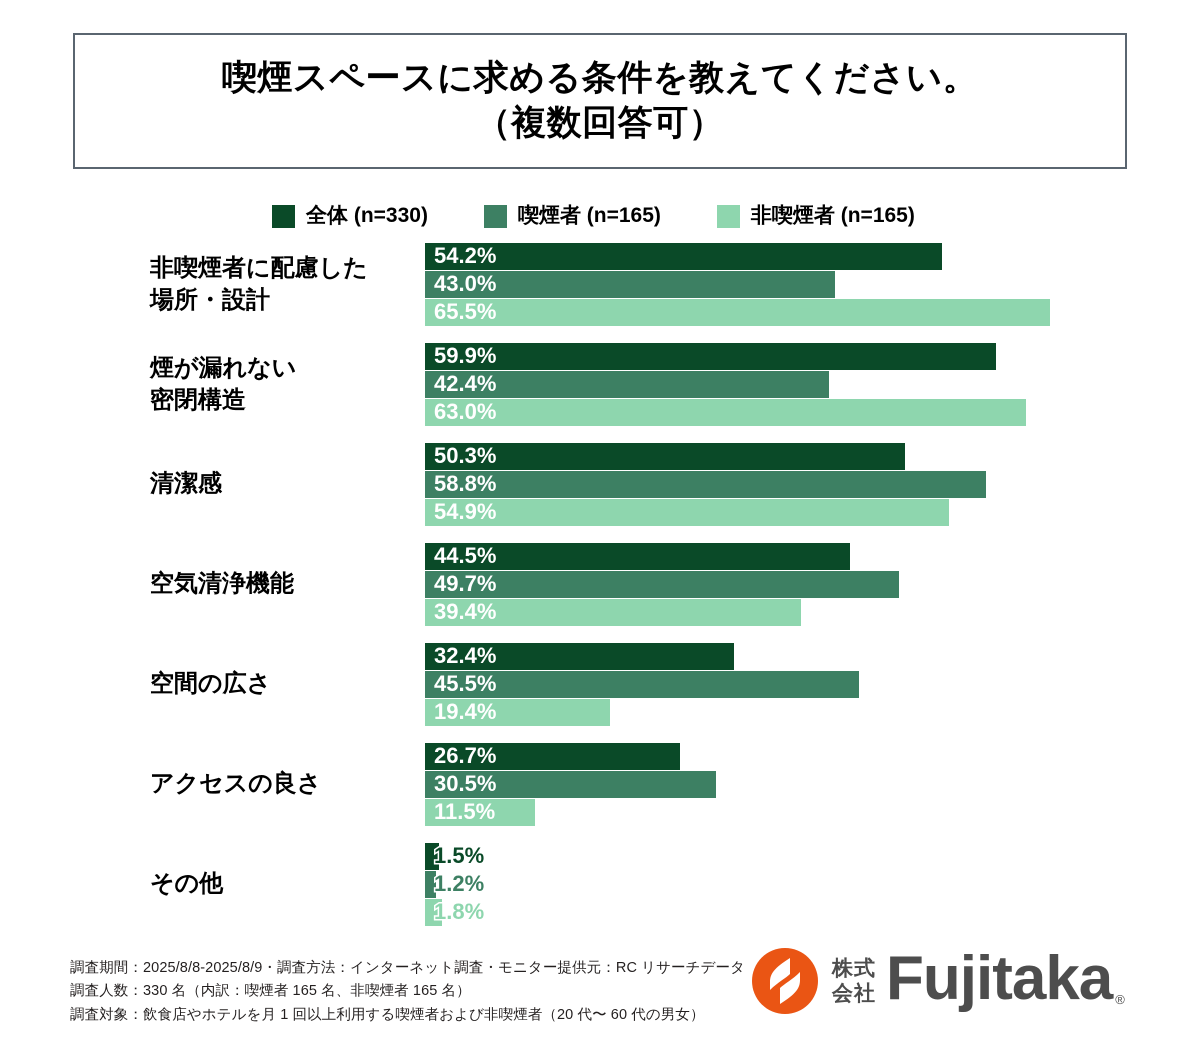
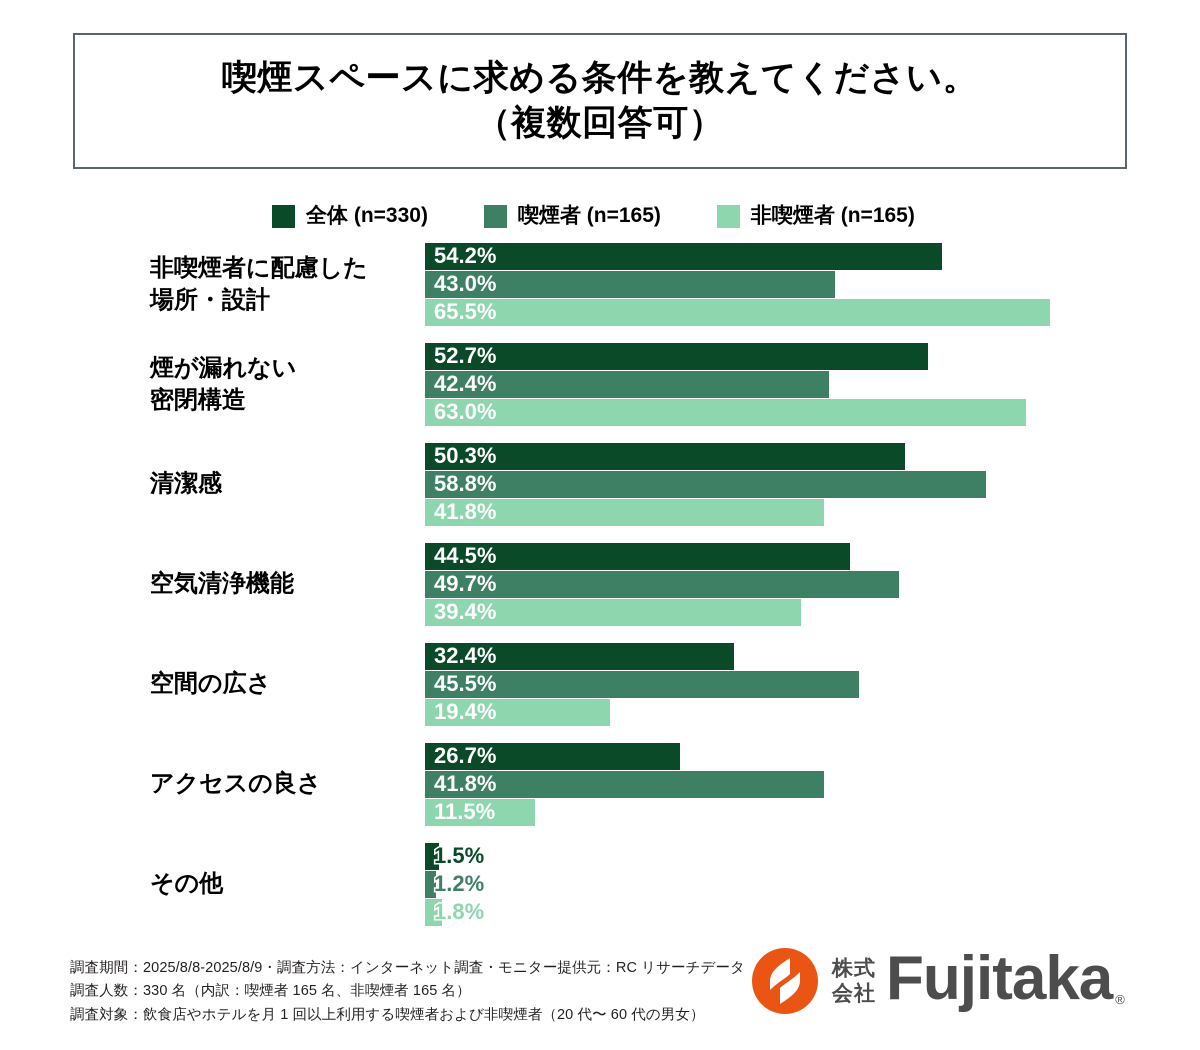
全体 (n=330)/煙が漏れない 密閉構造: 59.9% -> 52.7%
非喫煙者 (n=165)/清潔感: 54.9% -> 41.8%
喫煙者 (n=165)/アクセスの良さ: 30.5% -> 41.8%
